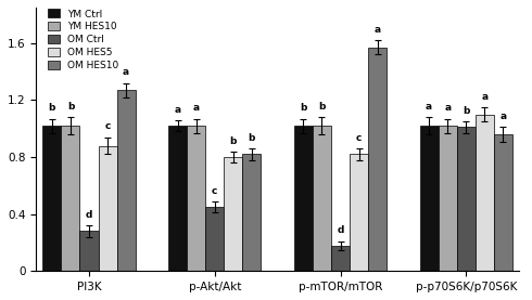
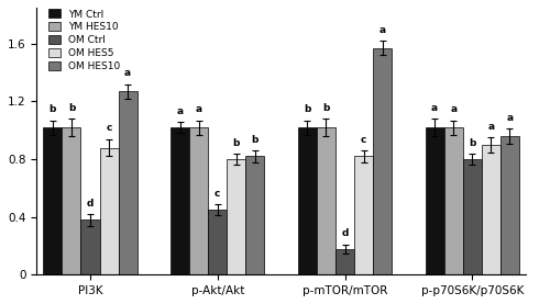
OM Ctrl/PI3K: 0.28 -> 0.38
OM Ctrl/p-p70S6K/p70S6K: 1.01 -> 0.80
OM HES5/p-p70S6K/p70S6K: 1.10 -> 0.90
